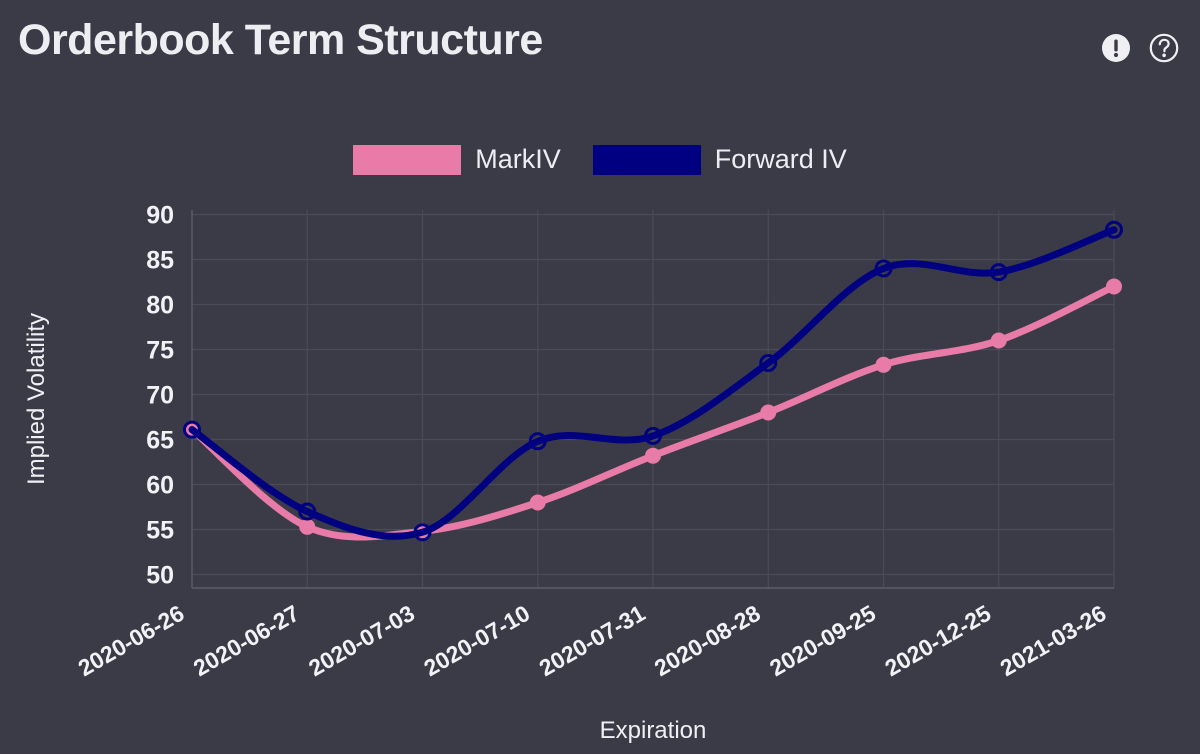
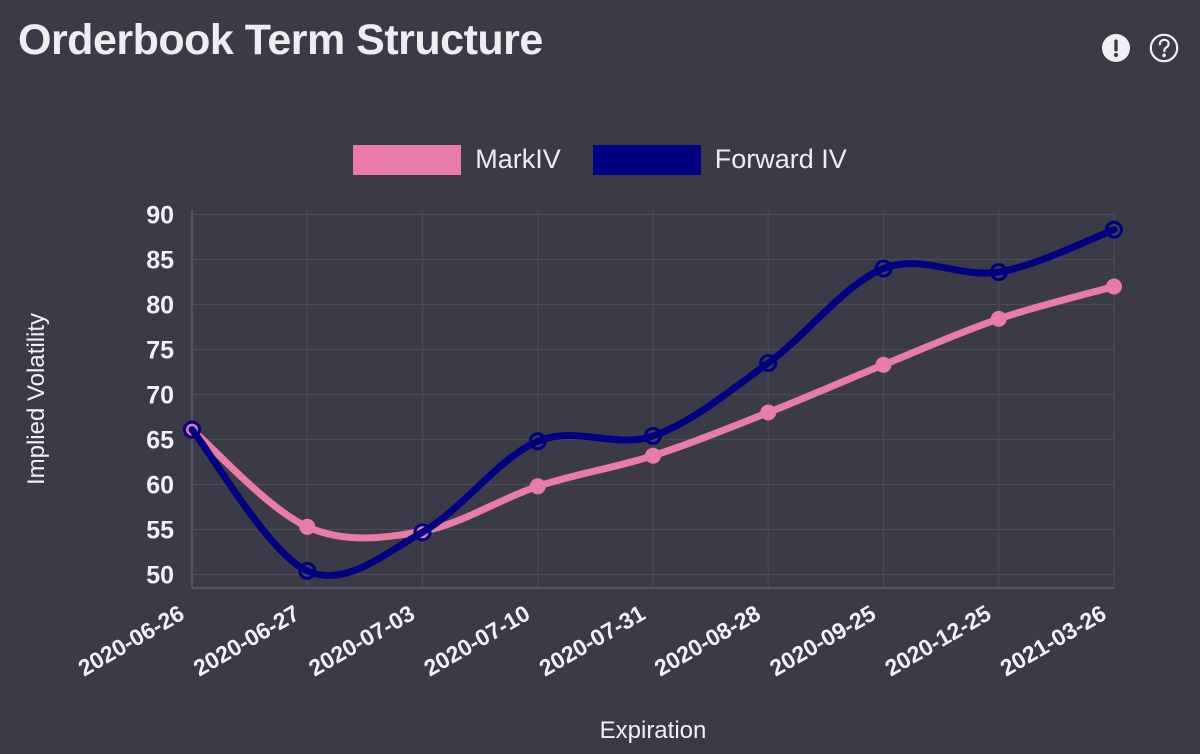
Forward IV/2020-06-27: 57 -> 50
MarkIV/2020-07-10: 58 -> 60
MarkIV/2020-12-25: 76 -> 78
